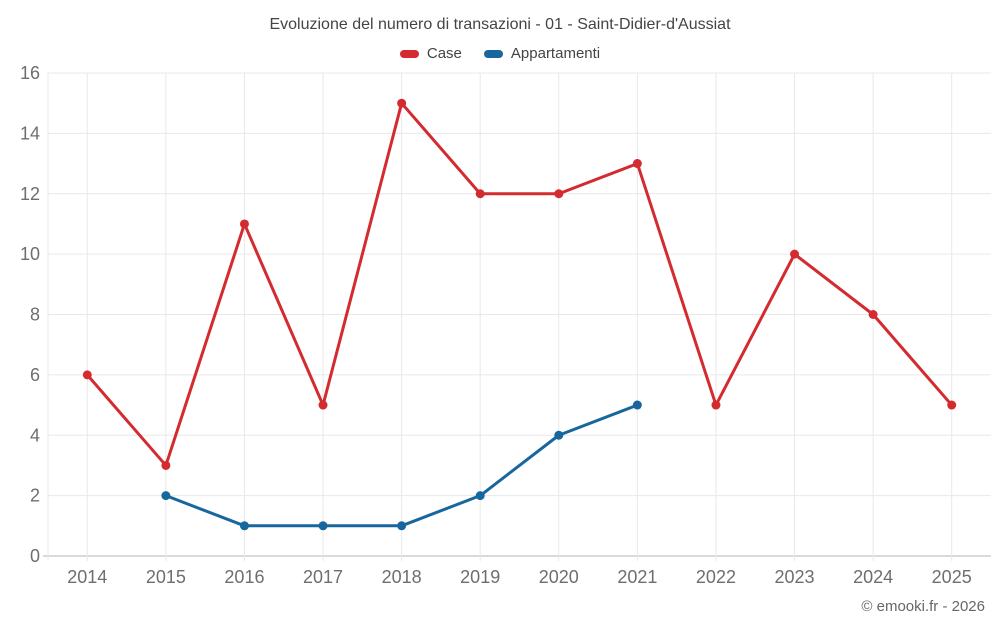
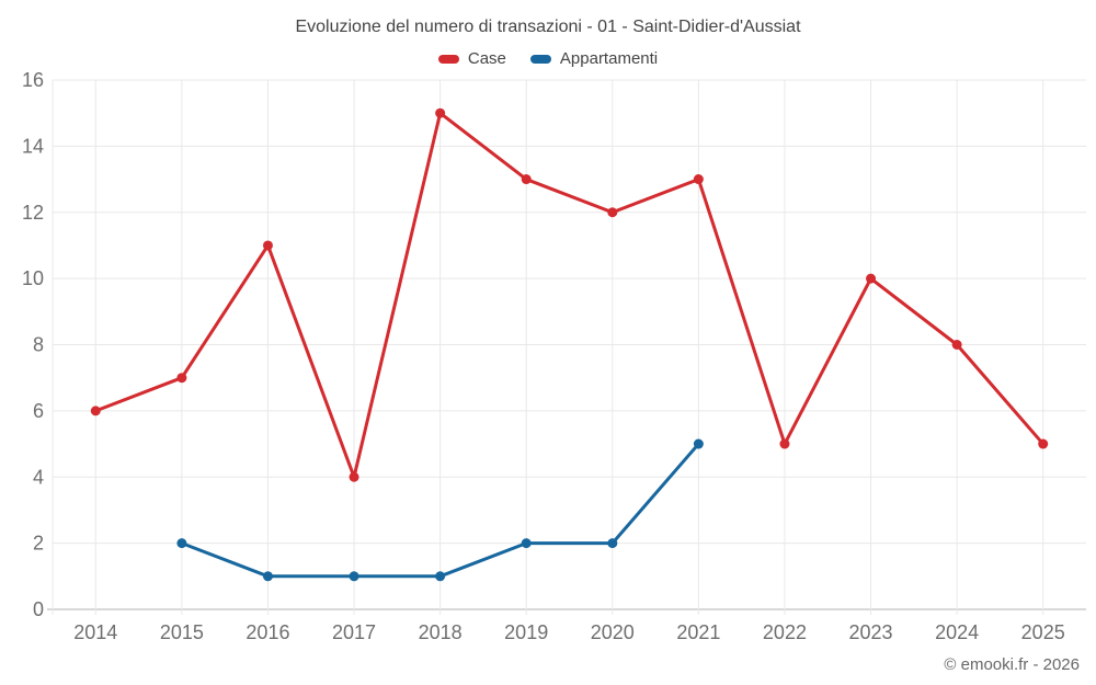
Case/2015: 3 -> 7
Case/2017: 5 -> 4
Case/2019: 12 -> 13
Appartamenti/2020: 4 -> 2
